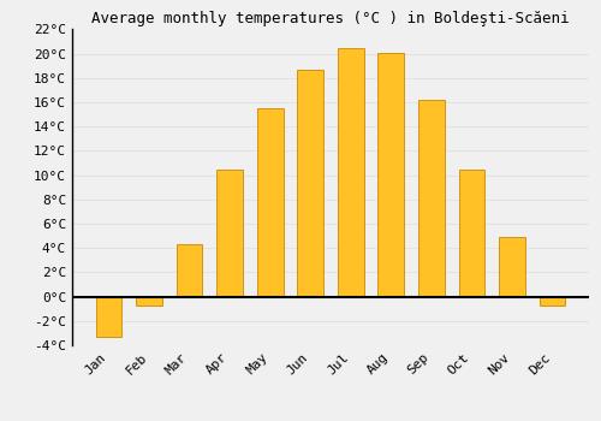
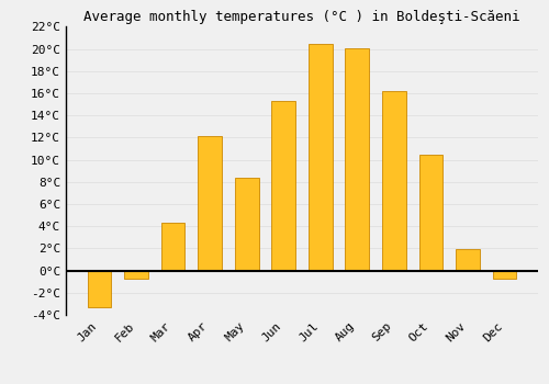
Apr: 10.5°C -> 12.1°C
May: 15.5°C -> 8.4°C
Jun: 18.7°C -> 15.3°C
Nov: 4.9°C -> 1.9°C
